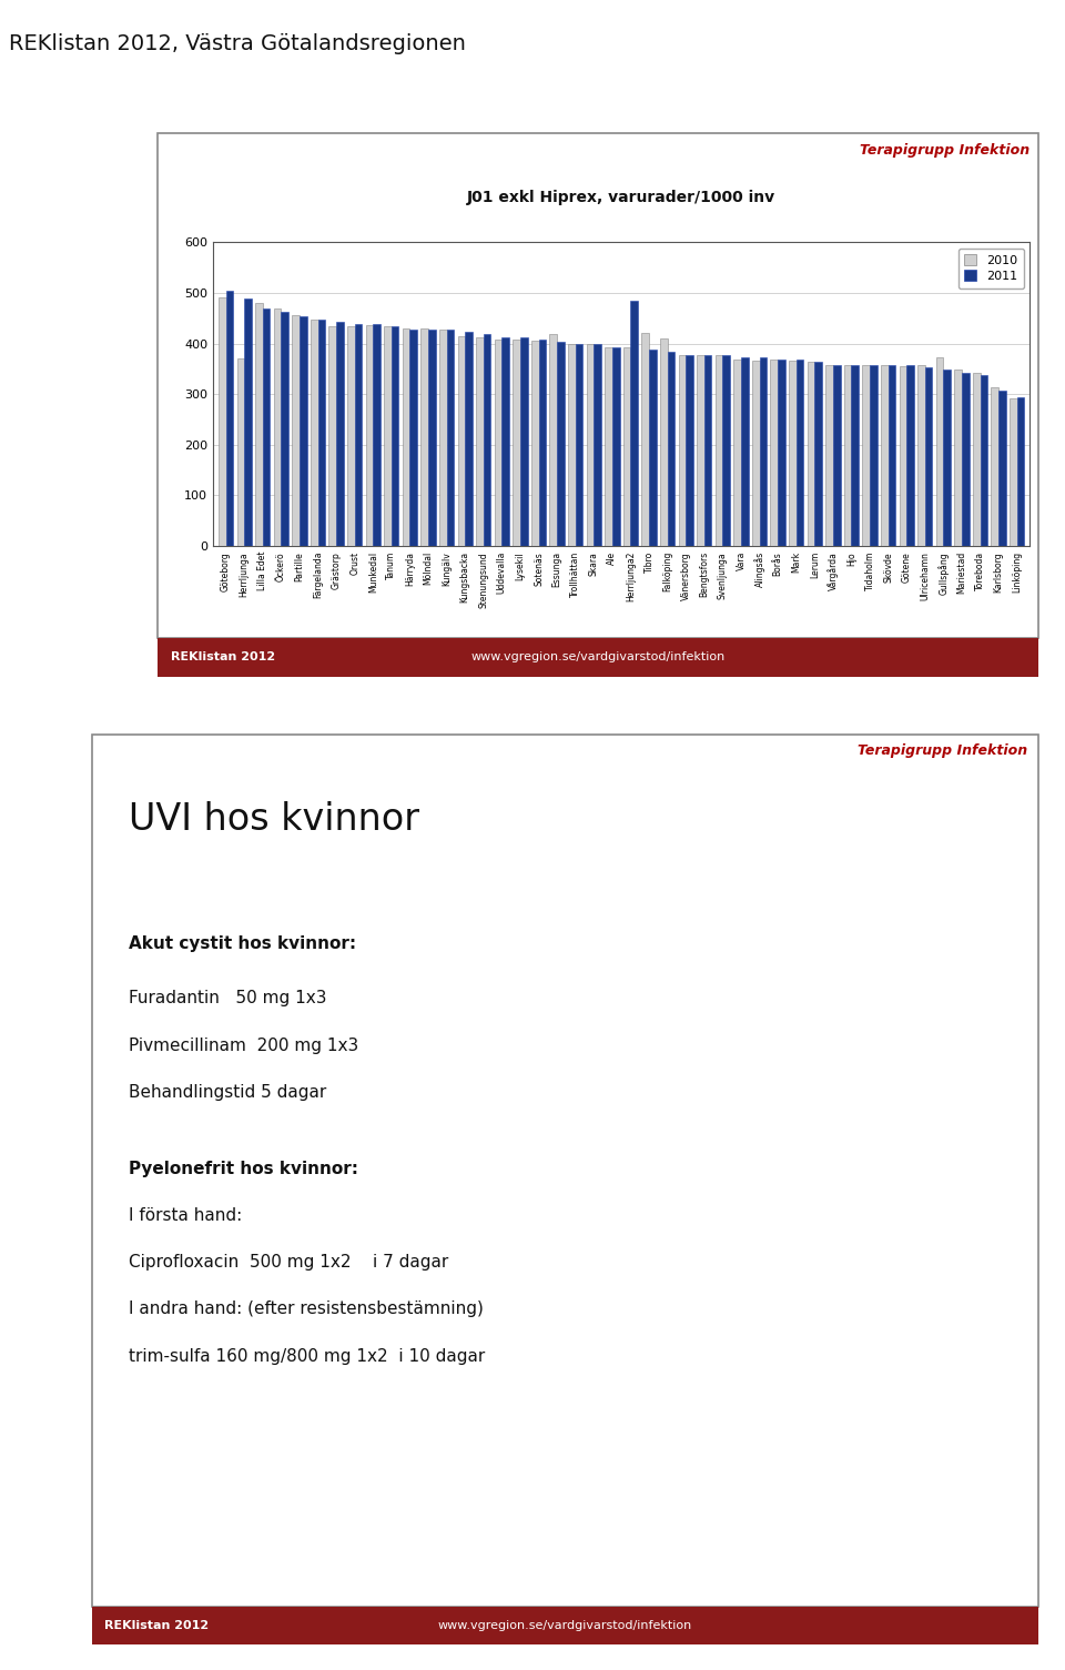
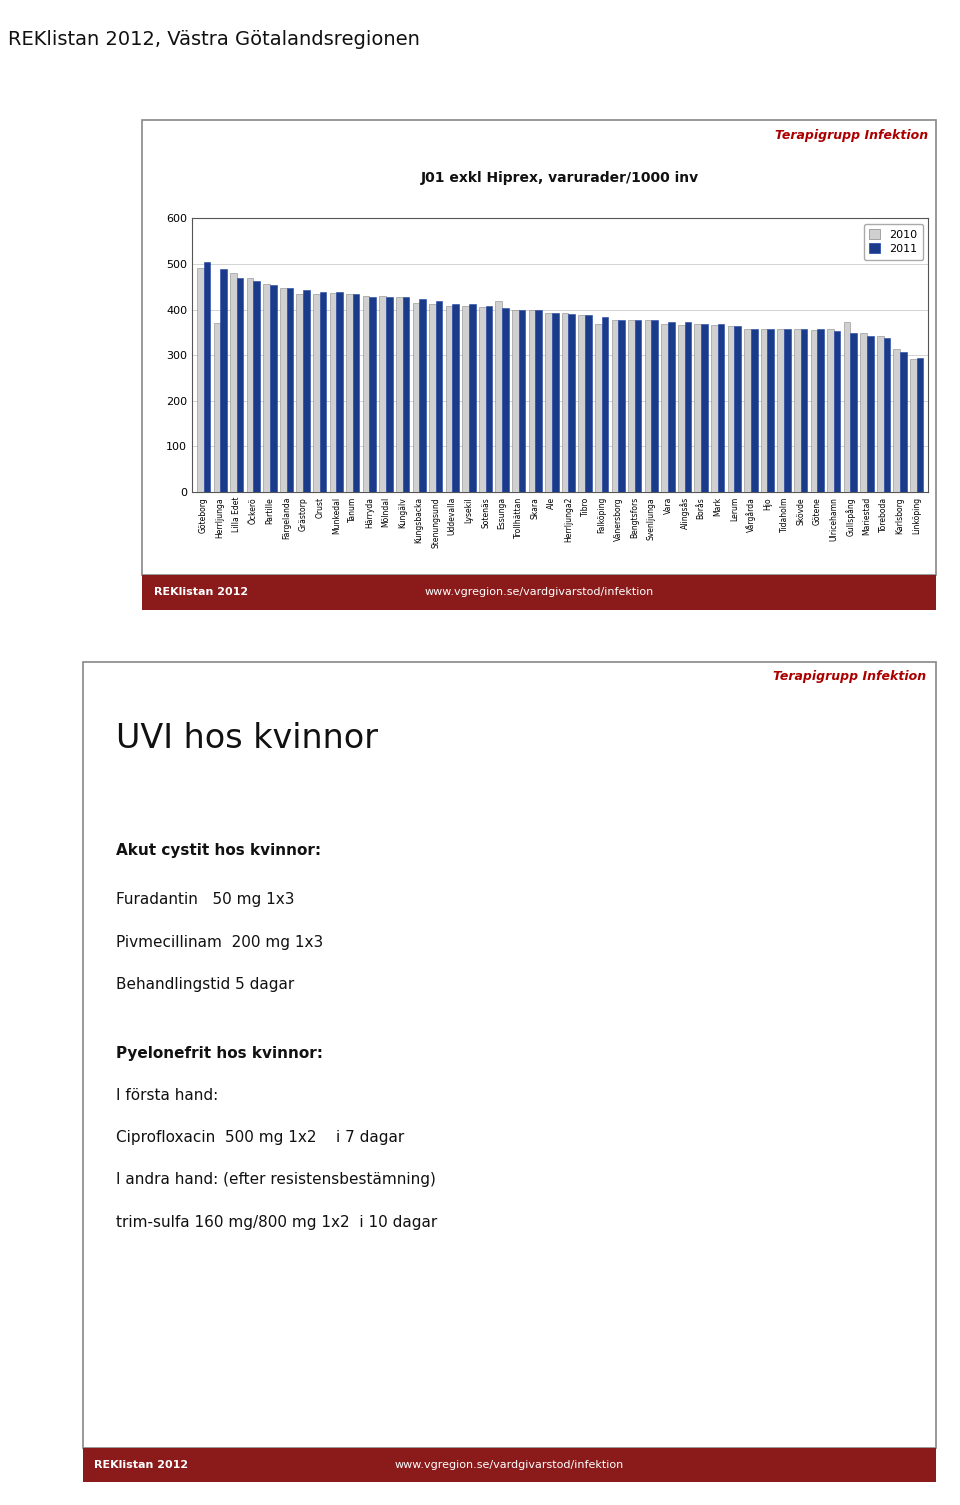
2011/Herrljunga2: 485 -> 391
2010/Tibro: 420 -> 388
2010/Falköping: 410 -> 368
